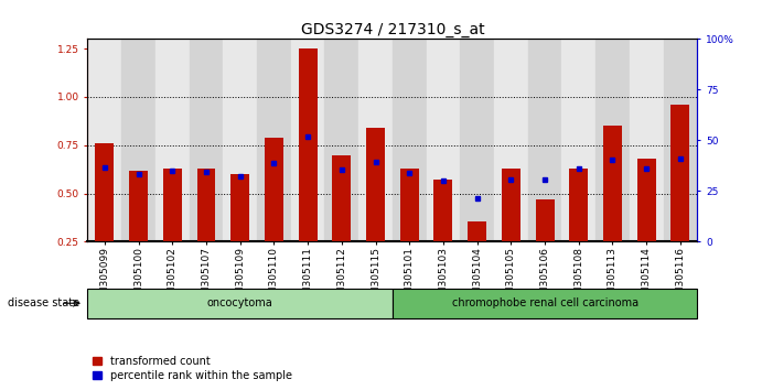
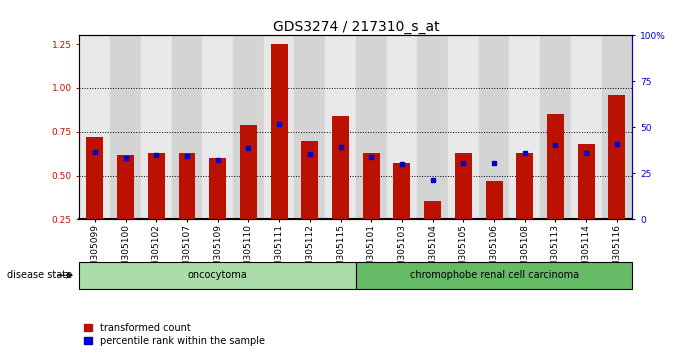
GSM305099: 0.76 -> 0.72
